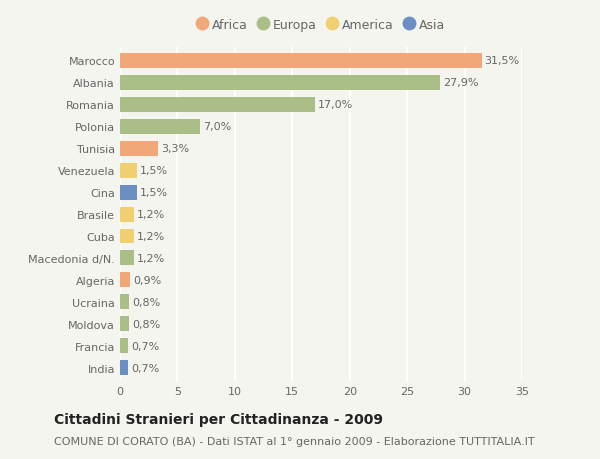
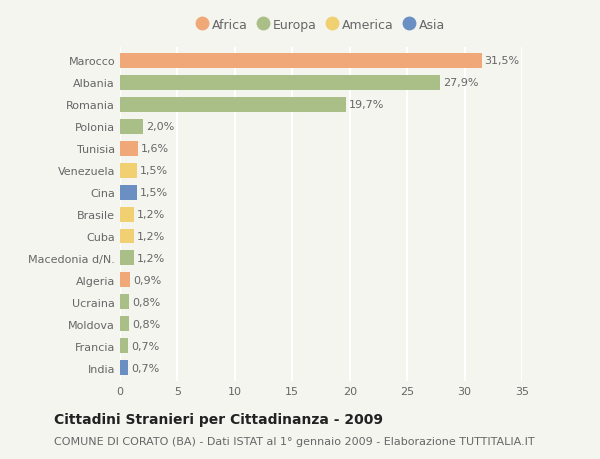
Romania: 17,0% -> 19,7%
Polonia: 7,0% -> 2,0%
Tunisia: 3,3% -> 1,6%
